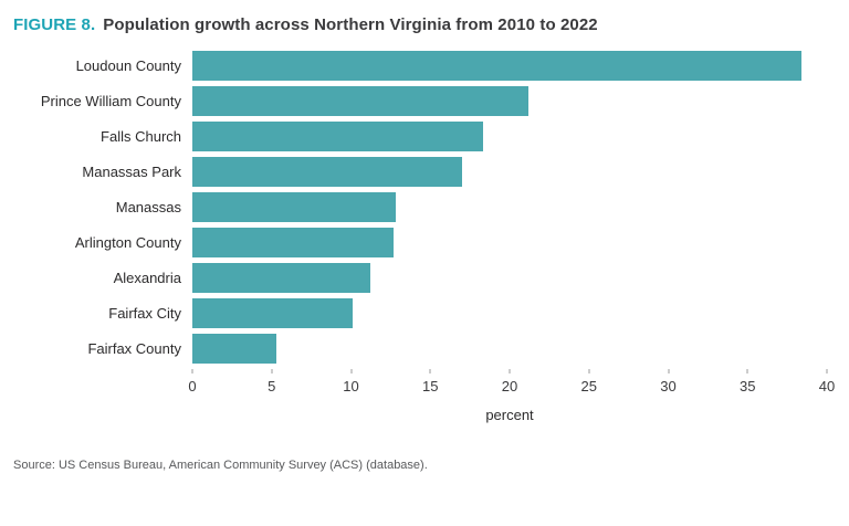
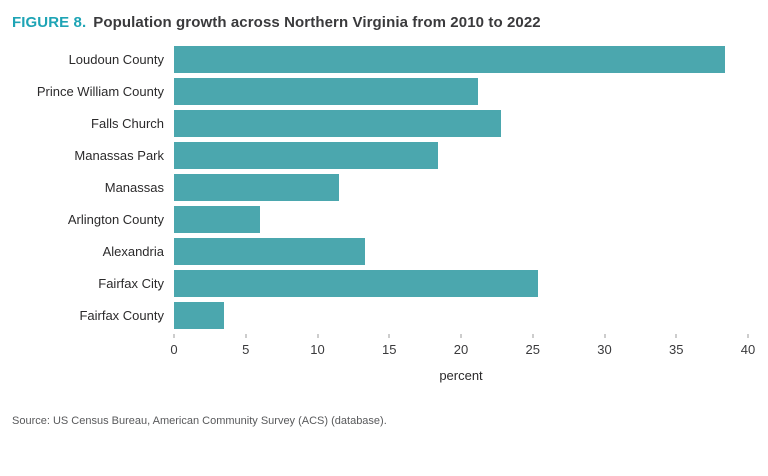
Falls Church: 18.3 -> 22.8
Manassas Park: 17.0 -> 18.4
Manassas: 12.8 -> 11.5
Arlington County: 12.7 -> 6.0
Alexandria: 11.2 -> 13.3
Fairfax City: 10.1 -> 25.4
Fairfax County: 5.3 -> 3.5
